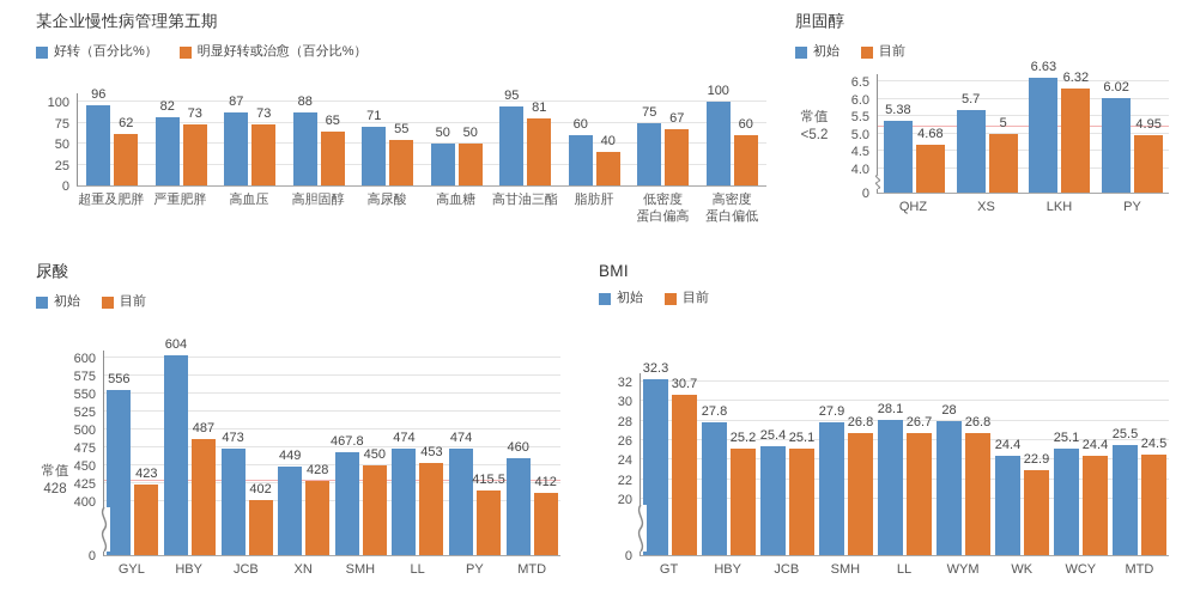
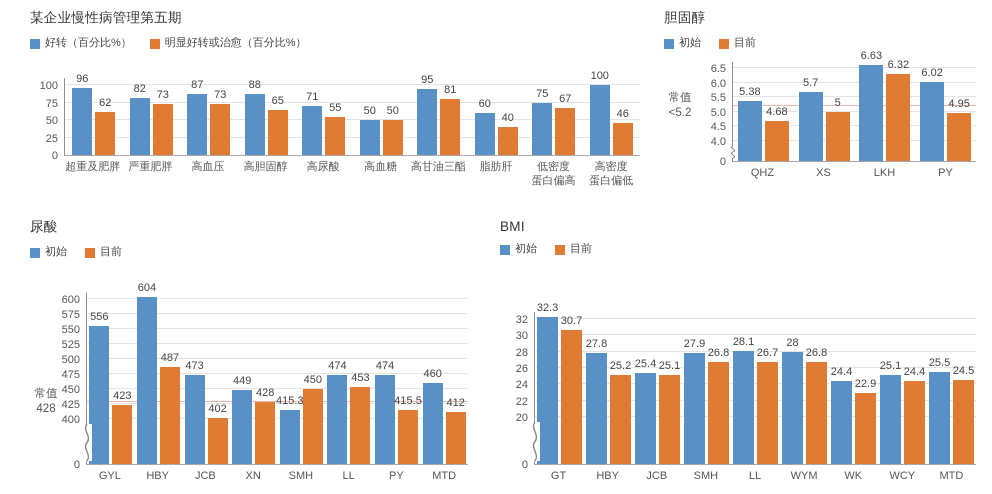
某企业慢性病管理第五期/明显好转或治愈（百分比%）/高密度 蛋白偏低: 60 -> 46
尿酸/初始/SMH: 467.8 -> 415.3
